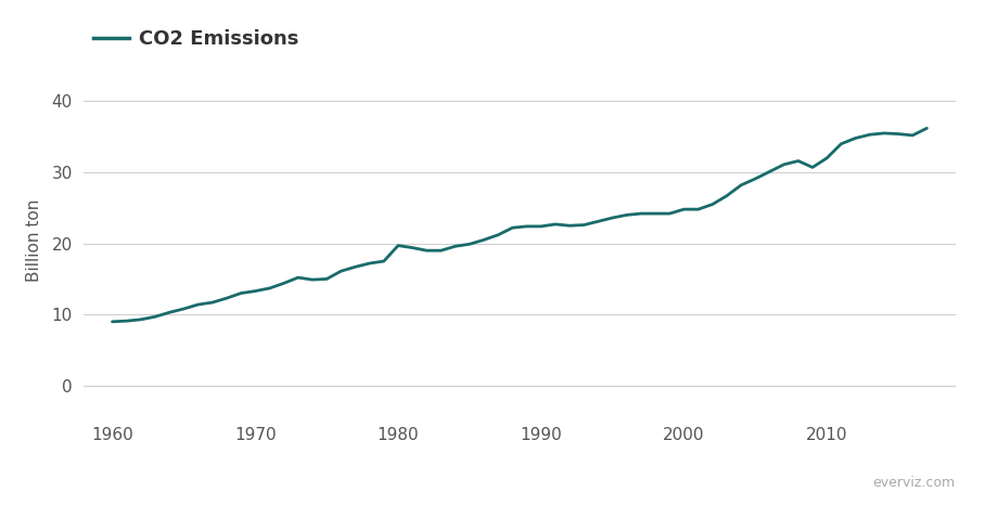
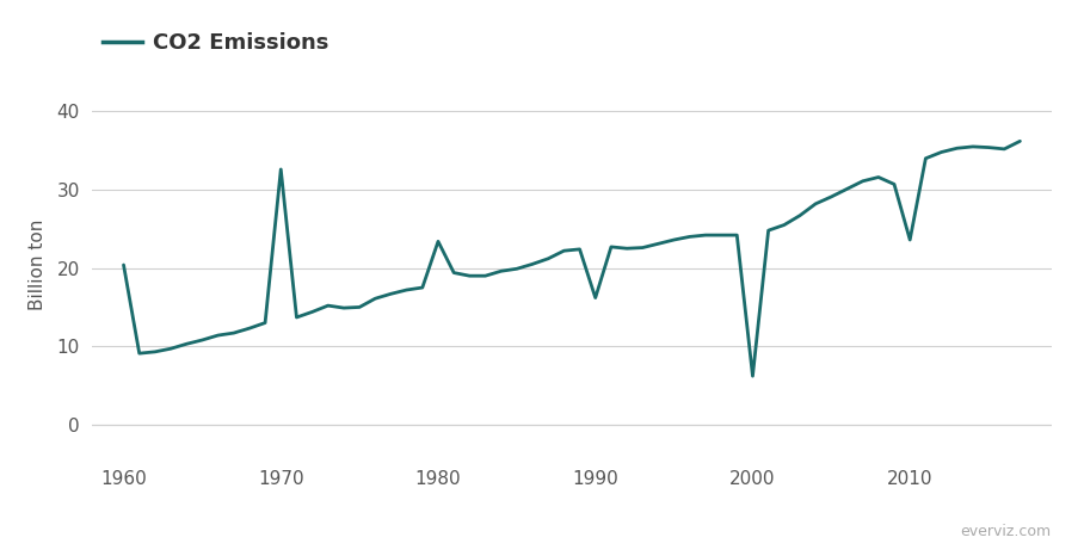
1960: 9.0 -> 20.4
1970: 13.3 -> 32.6
1980: 19.7 -> 23.4
1990: 22.4 -> 16.2
2000: 24.8 -> 6.2
2010: 32.0 -> 23.6
